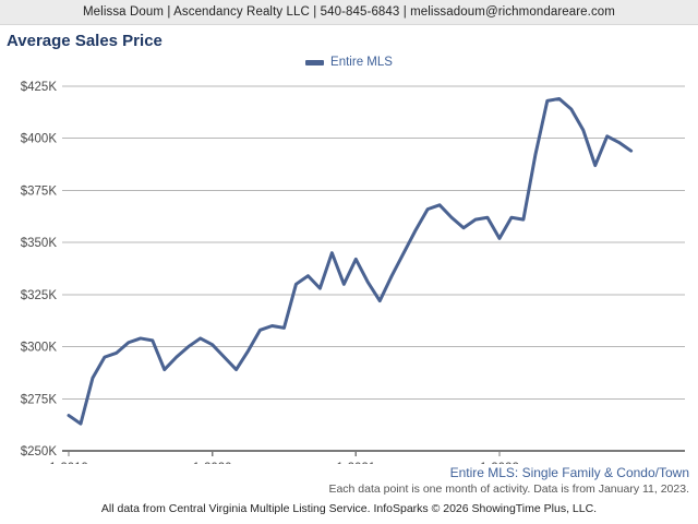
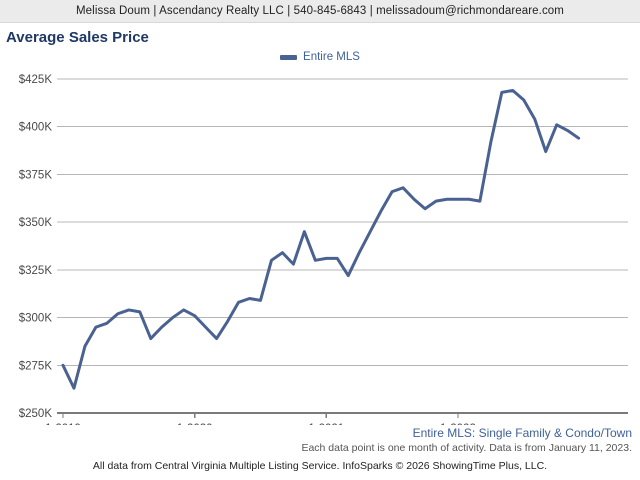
1-2019: $267K -> $275K
1-2021: $342K -> $331K
1-2022: $352K -> $362K
